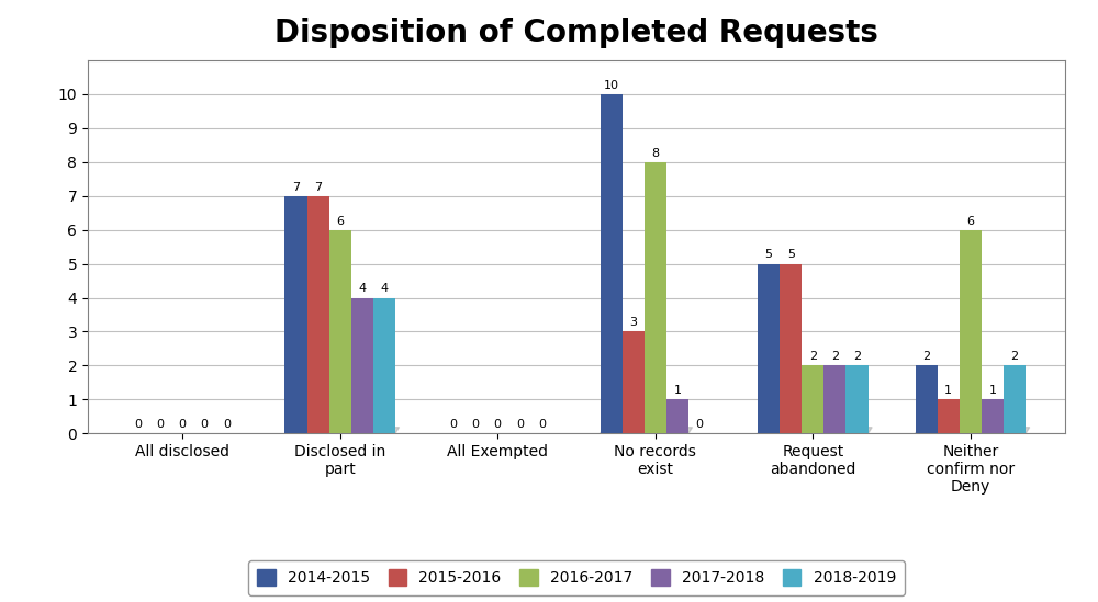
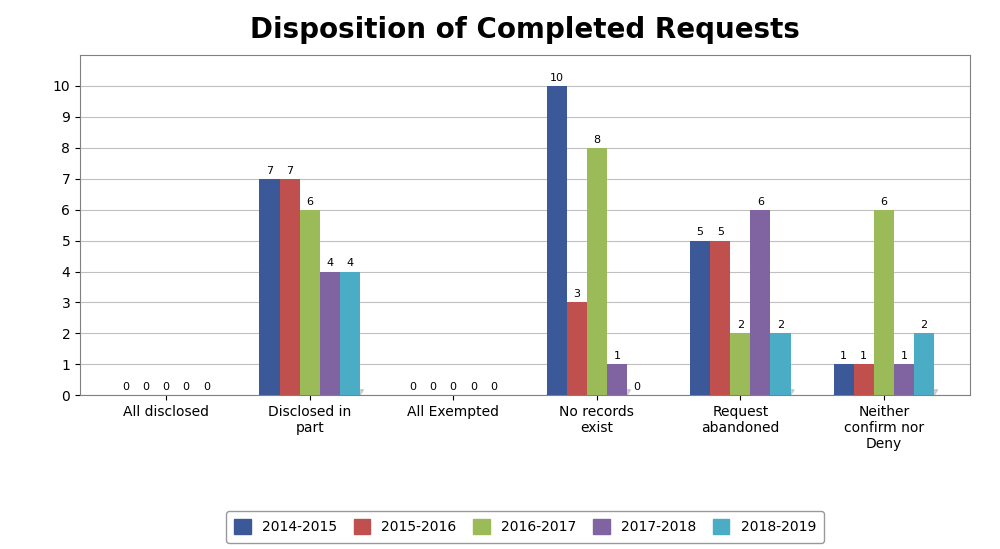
2017-2018/Request abandoned: 2 -> 6
2014-2015/Neither confirm nor Deny: 2 -> 1
